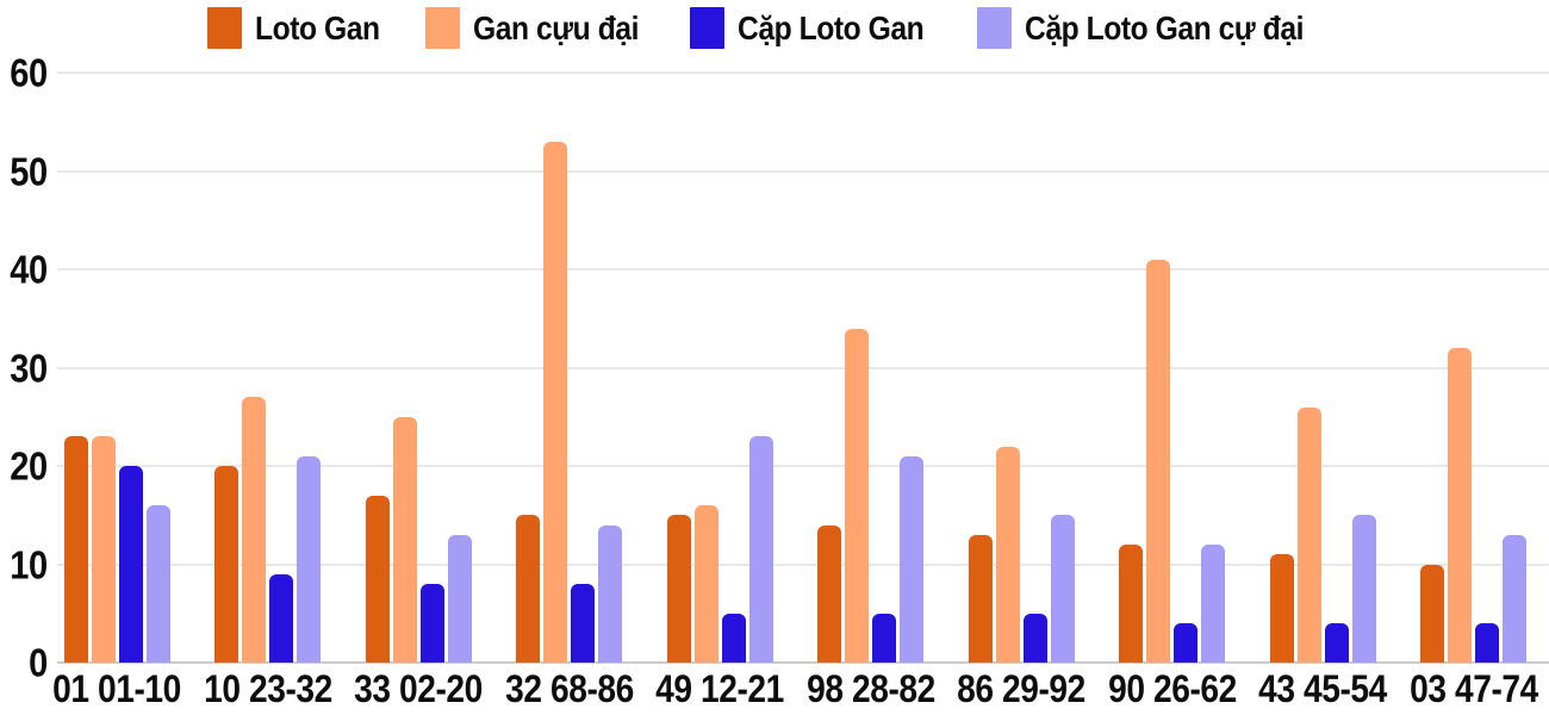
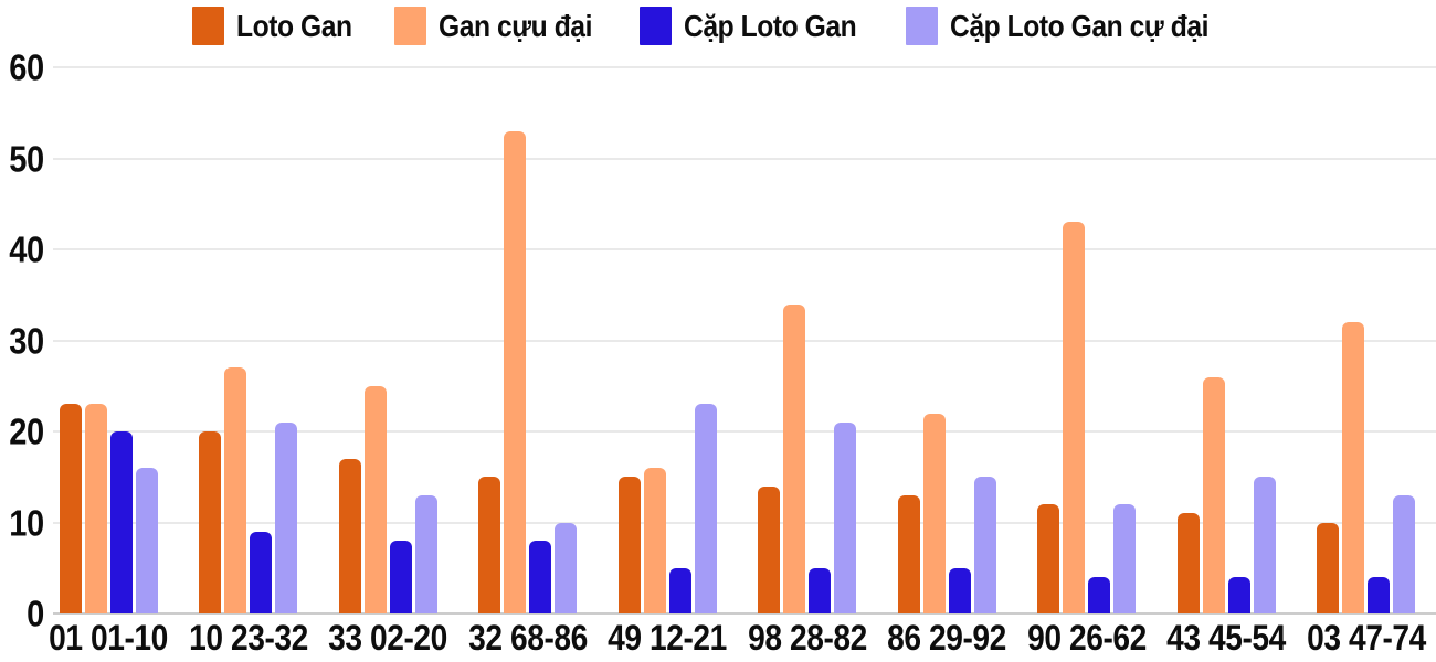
Cặp Loto Gan cự đại/32 68-86: 14 -> 10
Gan cựu đại/90 26-62: 41 -> 43
